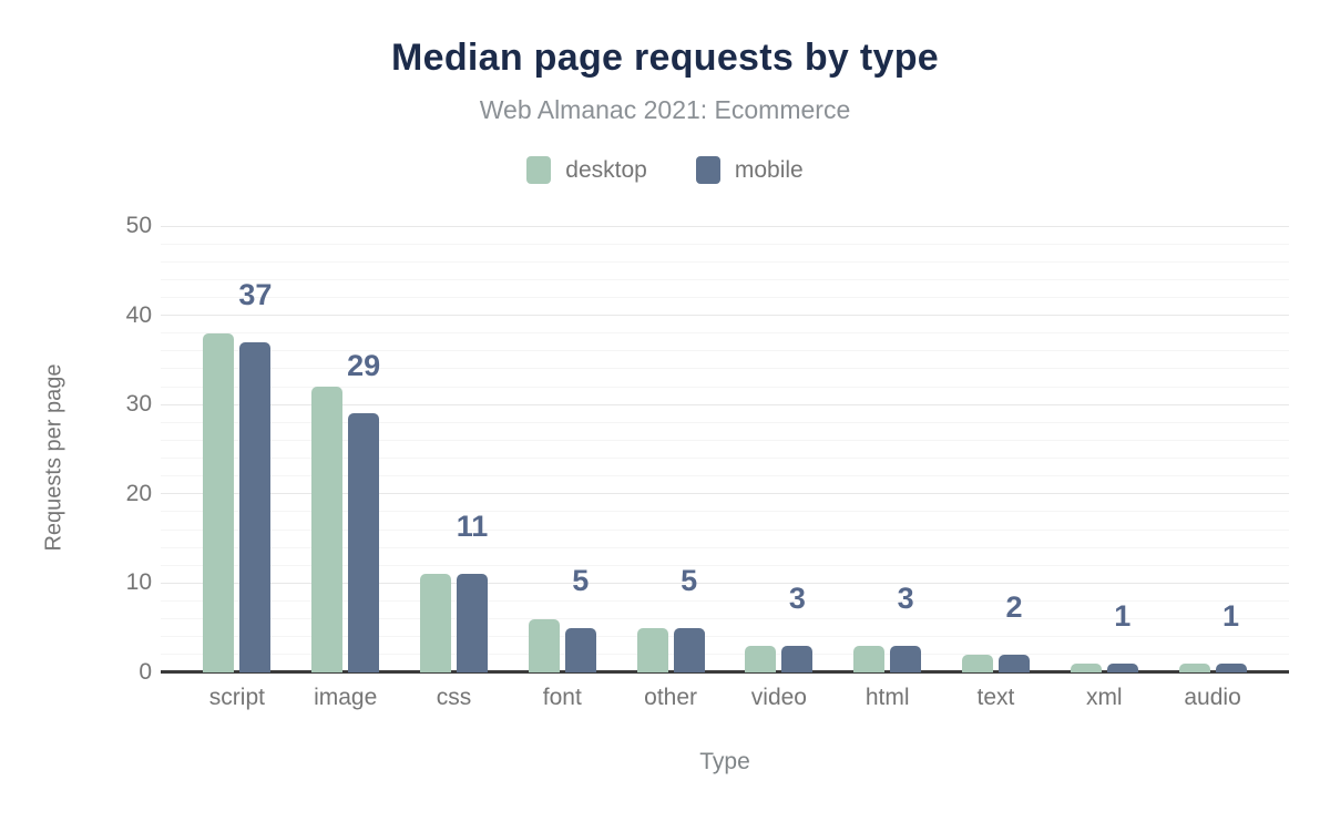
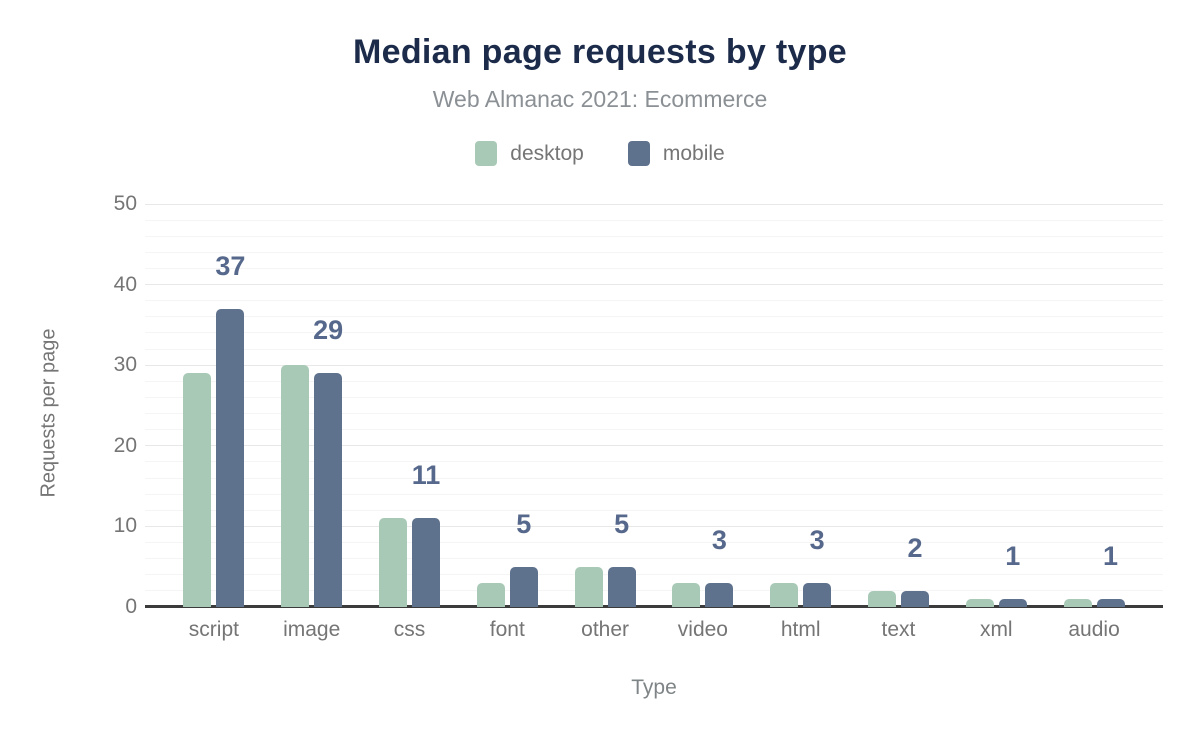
desktop/script: 38 -> 29
desktop/image: 32 -> 30
desktop/font: 6 -> 3
